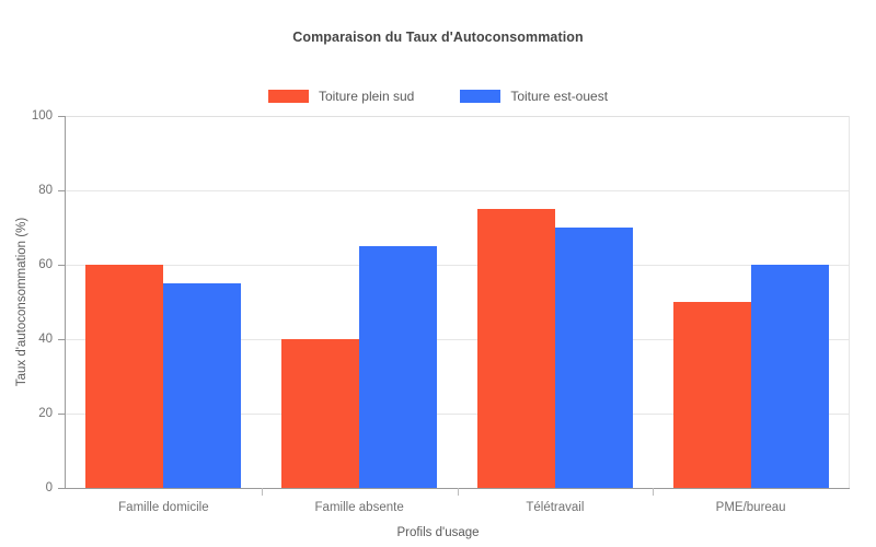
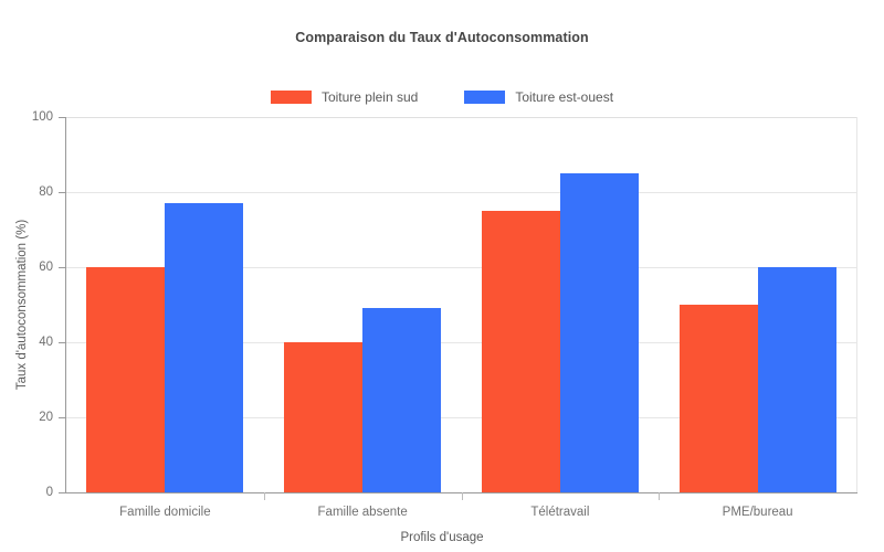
Toiture est-ouest/Famille domicile: 55 -> 77
Toiture est-ouest/Famille absente: 65 -> 49
Toiture est-ouest/Télétravail: 70 -> 85
